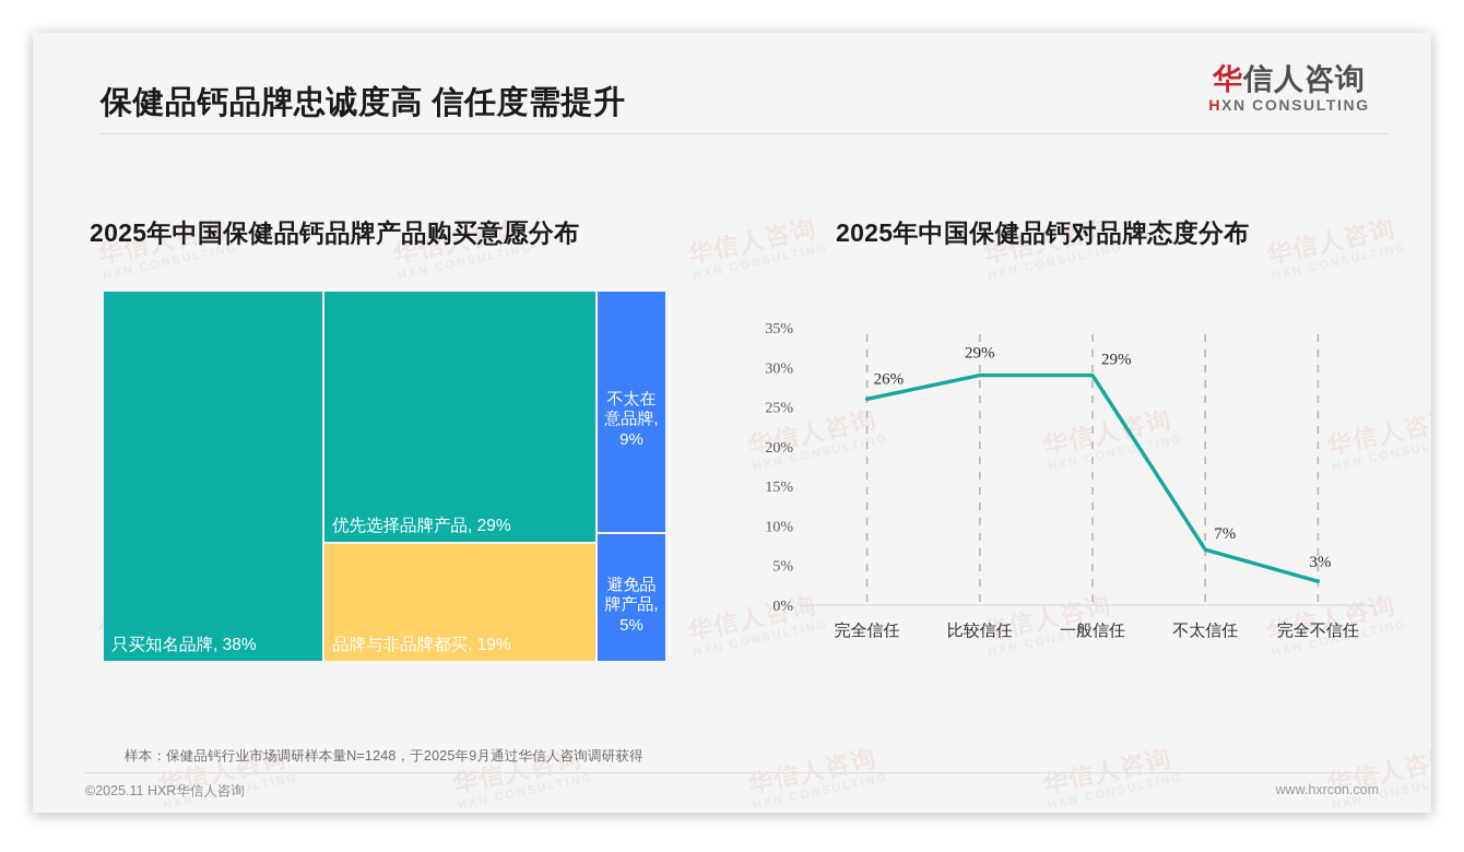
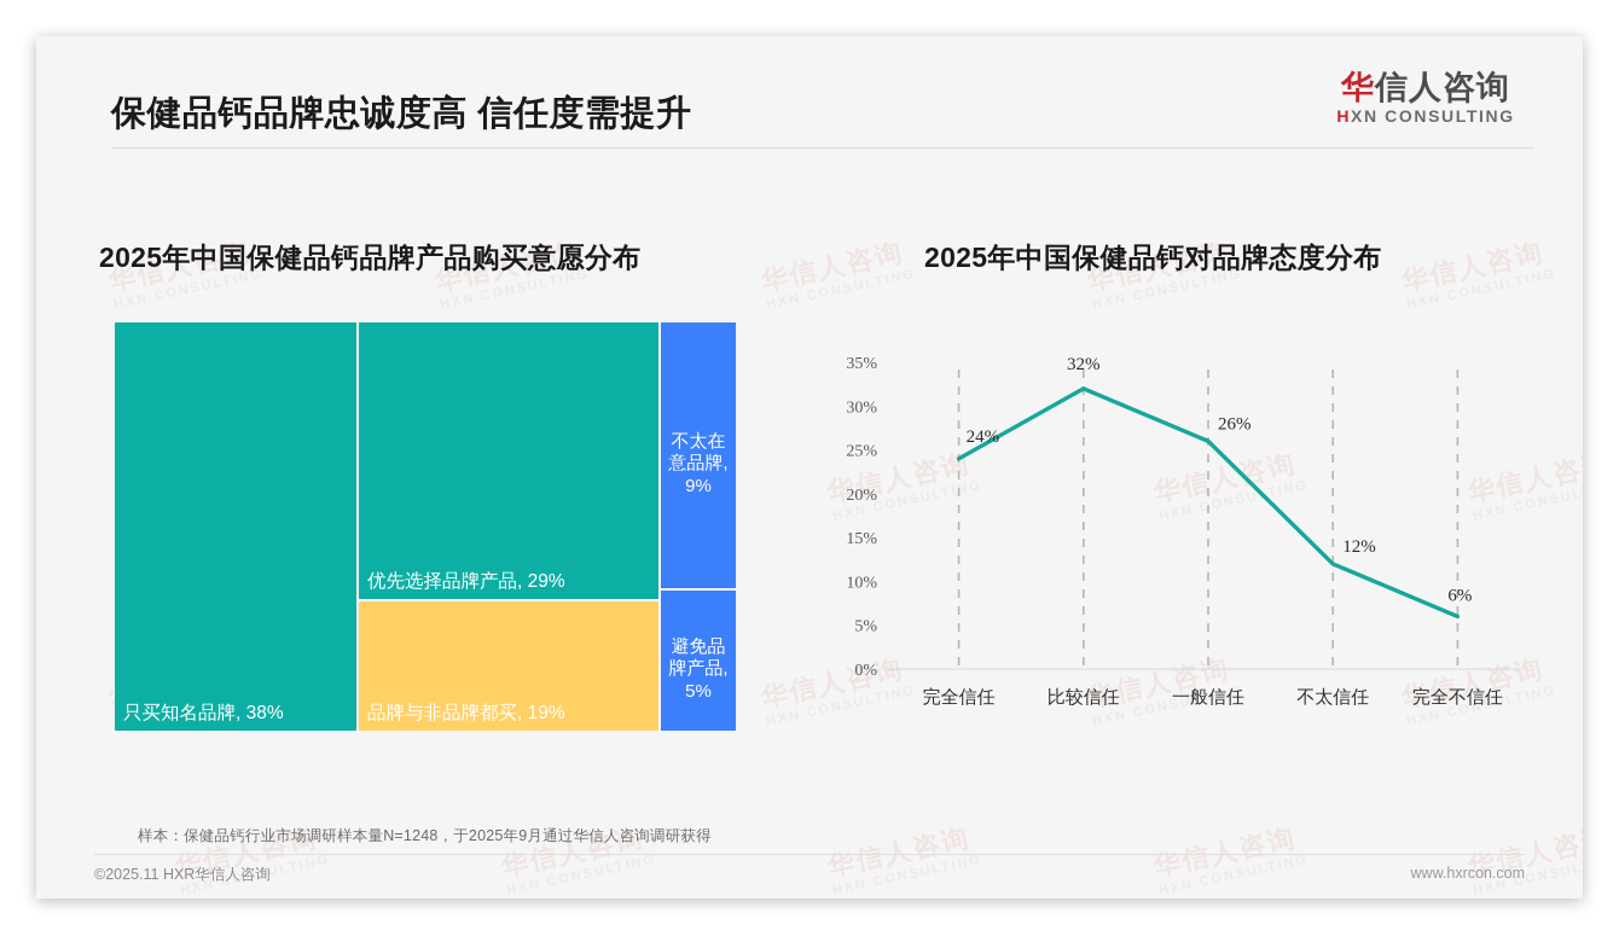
2025年中国保健品钙对品牌态度分布/完全信任: 26% -> 24%
2025年中国保健品钙对品牌态度分布/比较信任: 29% -> 32%
2025年中国保健品钙对品牌态度分布/一般信任: 29% -> 26%
2025年中国保健品钙对品牌态度分布/不太信任: 7% -> 12%
2025年中国保健品钙对品牌态度分布/完全不信任: 3% -> 6%
